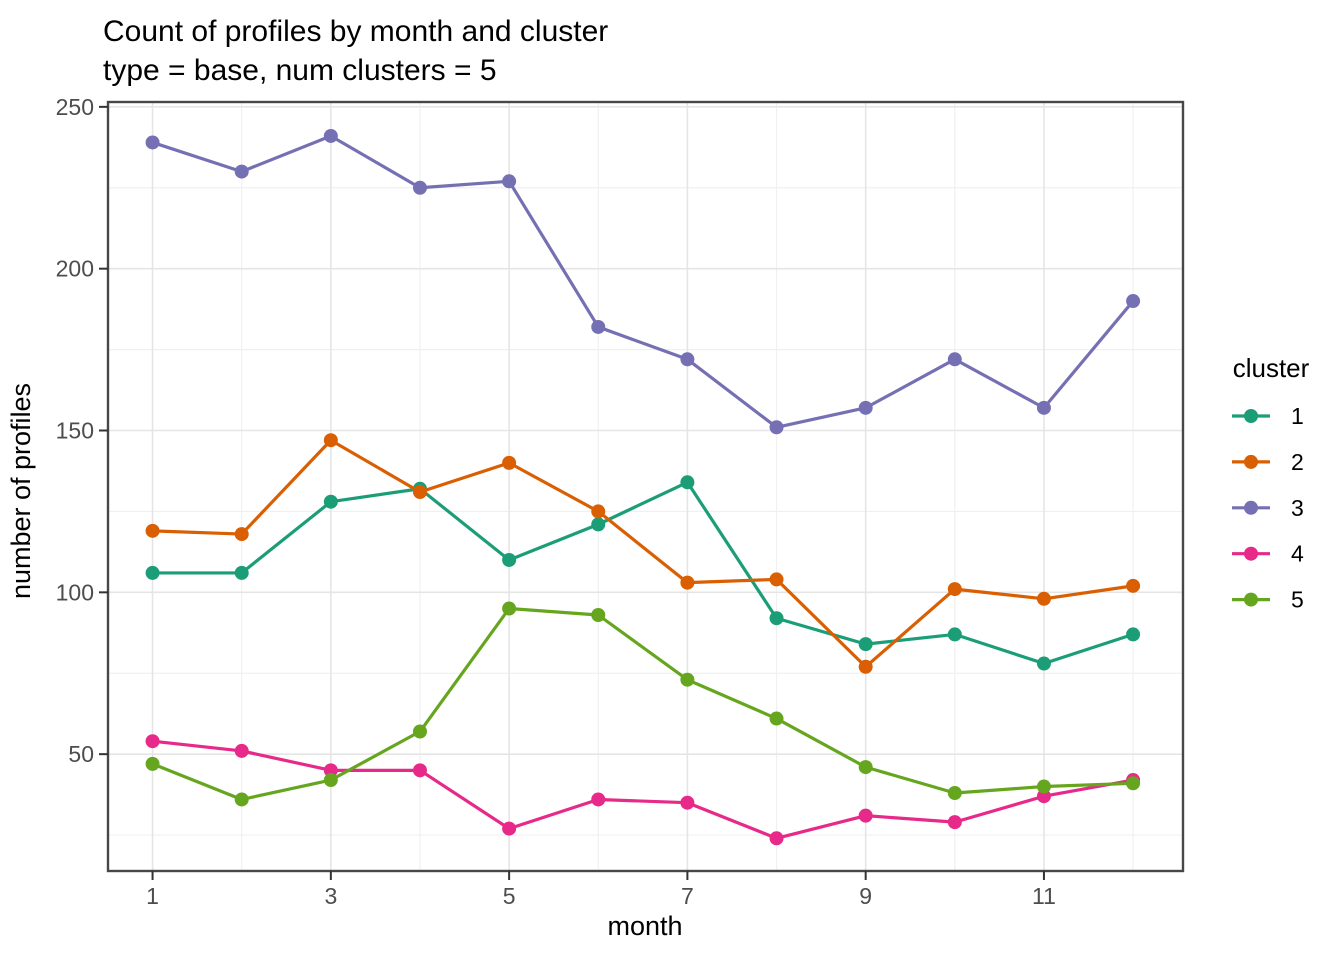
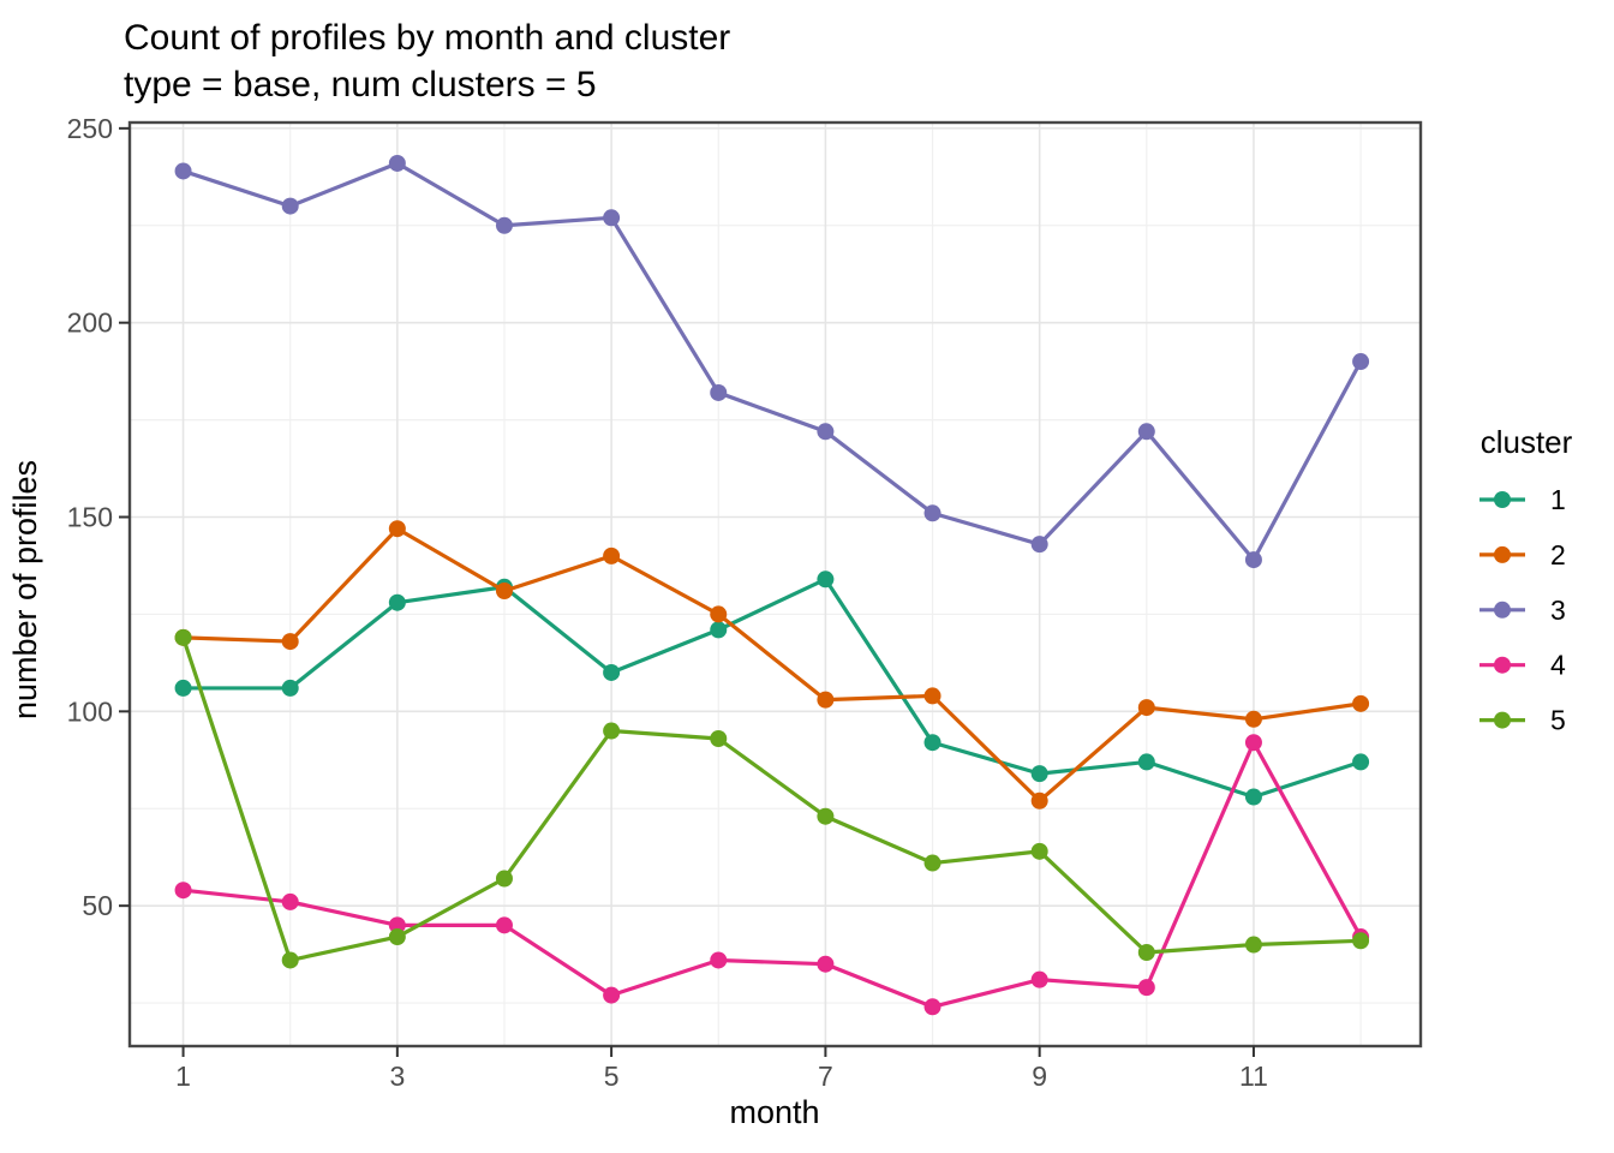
5/1: 47 -> 119
3/9: 157 -> 143
5/9: 46 -> 64
3/11: 157 -> 139
4/11: 37 -> 92
